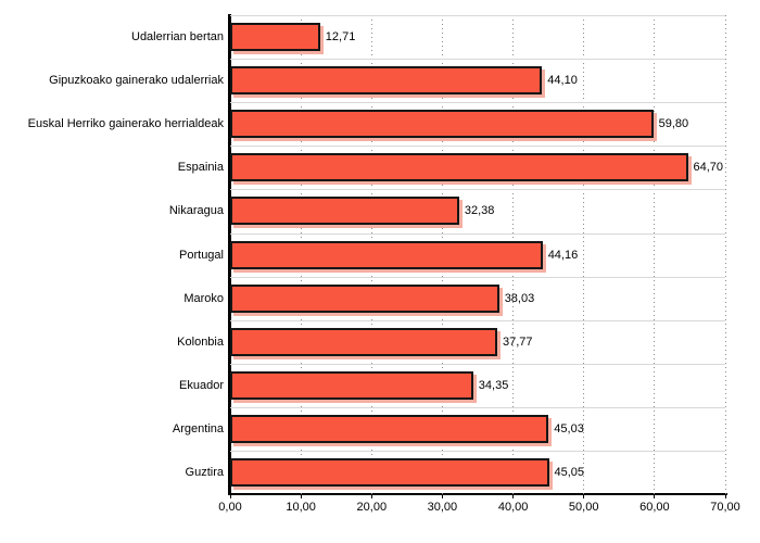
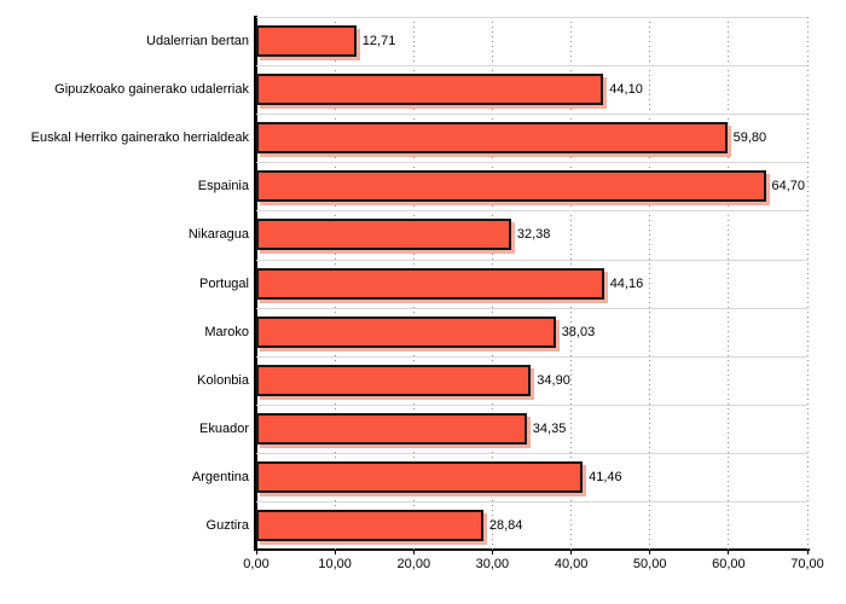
Kolonbia: 37,77 -> 34,90
Argentina: 45,03 -> 41,46
Guztira: 45,05 -> 28,84
